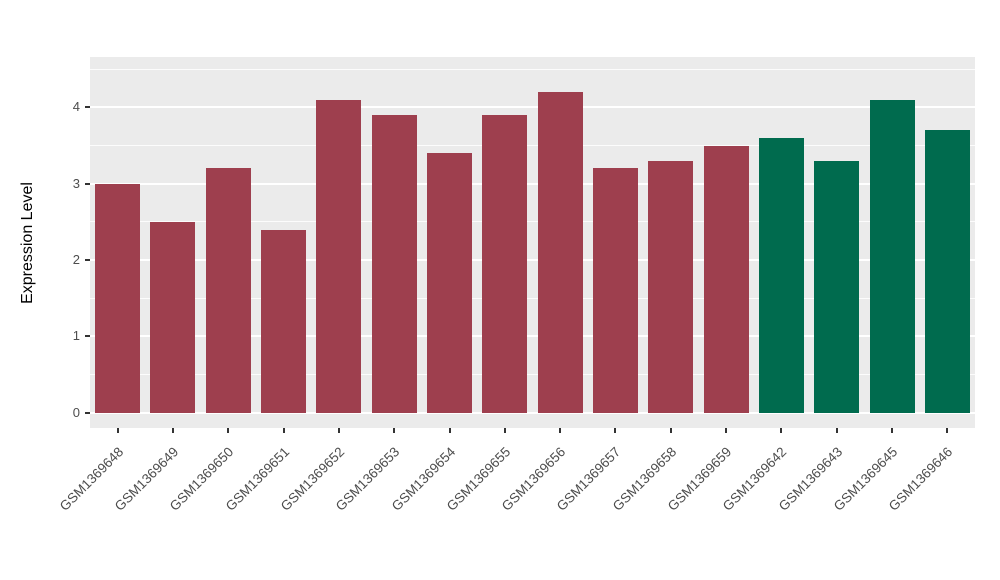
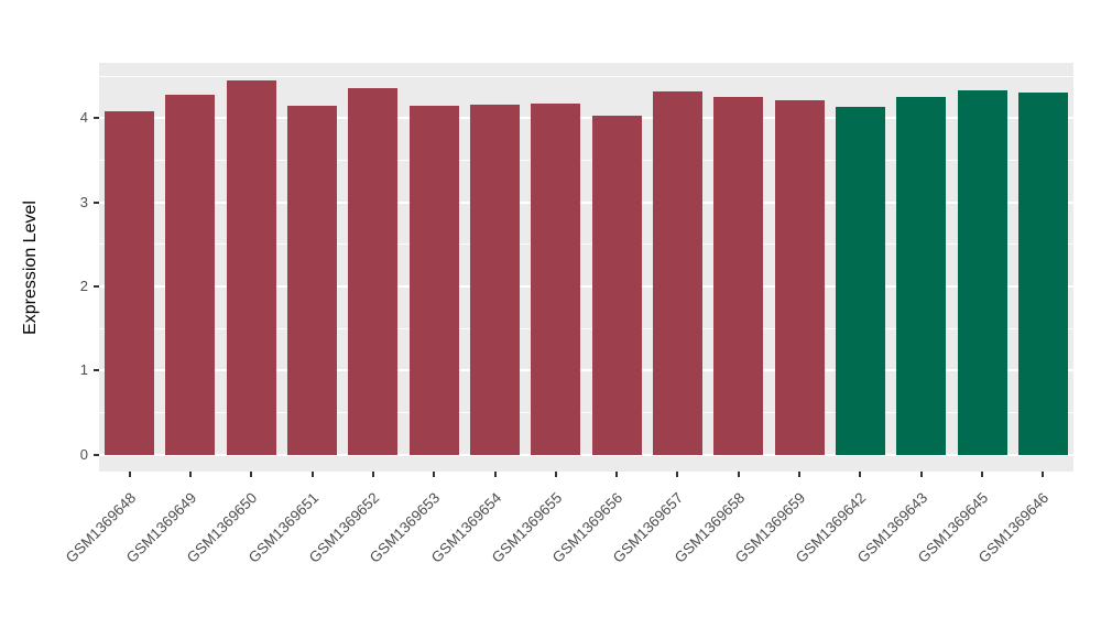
GSM1369648: 3.0 -> 4.1
GSM1369649: 2.5 -> 4.3
GSM1369650: 3.2 -> 4.5
GSM1369651: 2.4 -> 4.2
GSM1369652: 4.1 -> 4.4
GSM1369653: 3.9 -> 4.2
GSM1369654: 3.4 -> 4.2
GSM1369655: 3.9 -> 4.2
GSM1369656: 4.2 -> 4.0
GSM1369657: 3.2 -> 4.3
GSM1369658: 3.3 -> 4.2
GSM1369659: 3.5 -> 4.2
GSM1369642: 3.6 -> 4.1
GSM1369643: 3.3 -> 4.3
GSM1369645: 4.1 -> 4.3
GSM1369646: 3.7 -> 4.3
